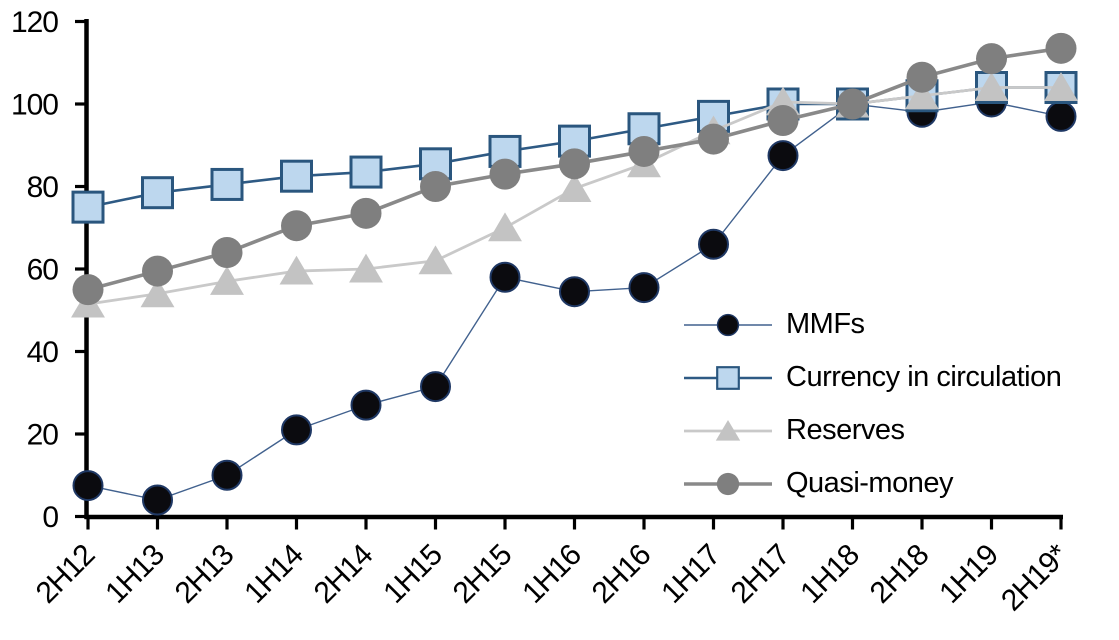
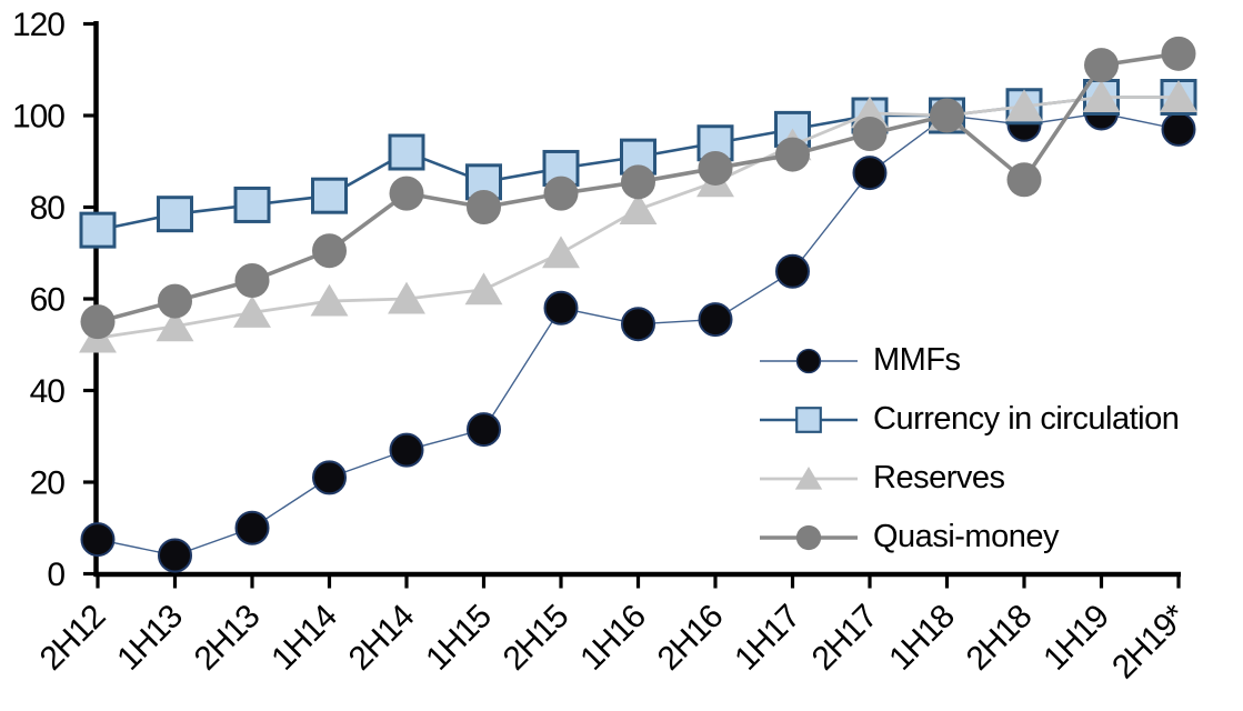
Currency in circulation/2H14: 84 -> 92
Quasi-money/2H14: 74 -> 83
Quasi-money/2H18: 106 -> 86
